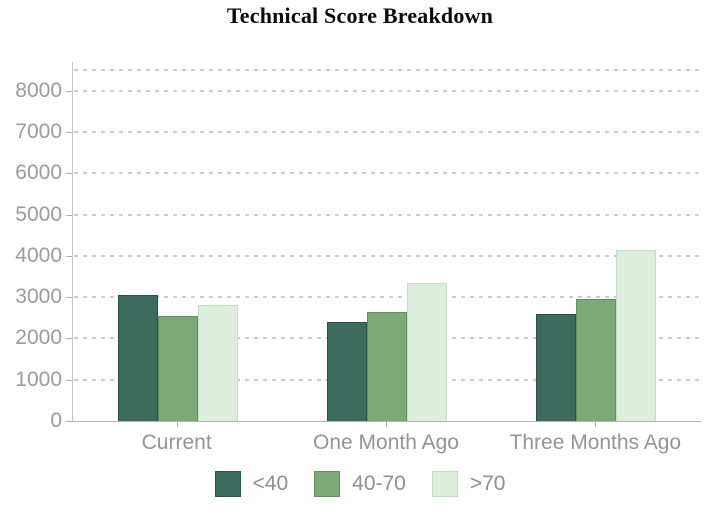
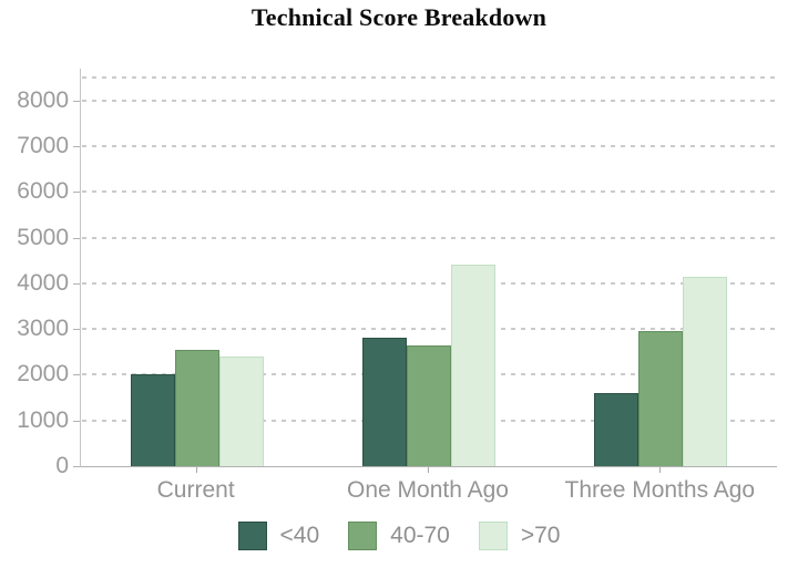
<40/Current: 3000 -> 2000
>70/Current: 2800 -> 2400
<40/One Month Ago: 2400 -> 2800
>70/One Month Ago: 3400 -> 4400
<40/Three Months Ago: 2600 -> 1600
